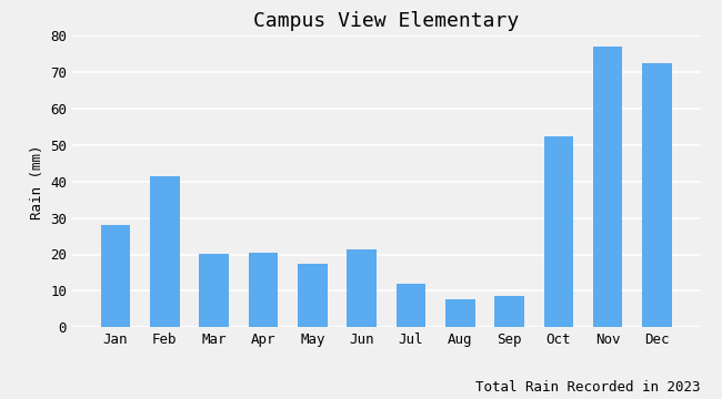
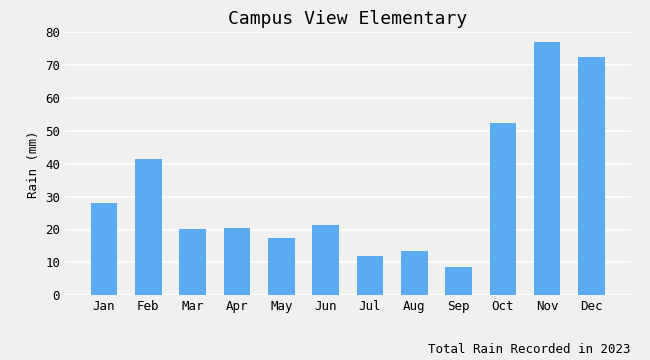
Aug: 7.8 -> 13.5
